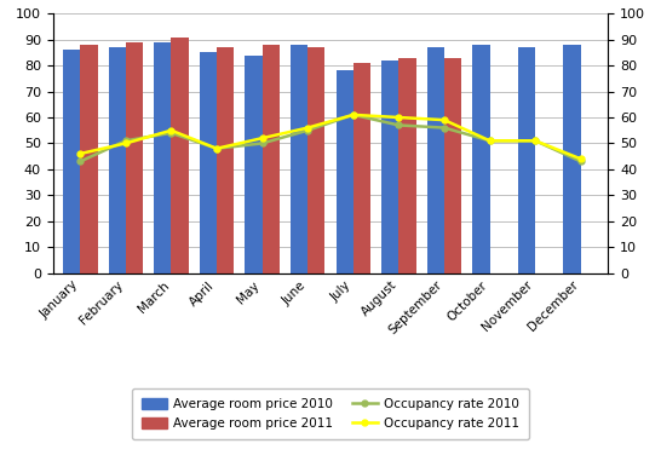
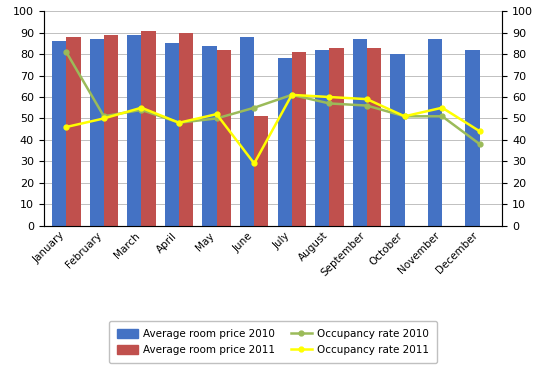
Occupancy rate 2010/January: 43 -> 81
Average room price 2011/April: 87 -> 90
Average room price 2011/May: 88 -> 82
Occupancy rate 2011/June: 56 -> 29
Average room price 2011/June: 87 -> 51
Average room price 2010/October: 88 -> 80
Occupancy rate 2011/November: 51 -> 55
Average room price 2010/December: 88 -> 82
Occupancy rate 2010/December: 43 -> 38
